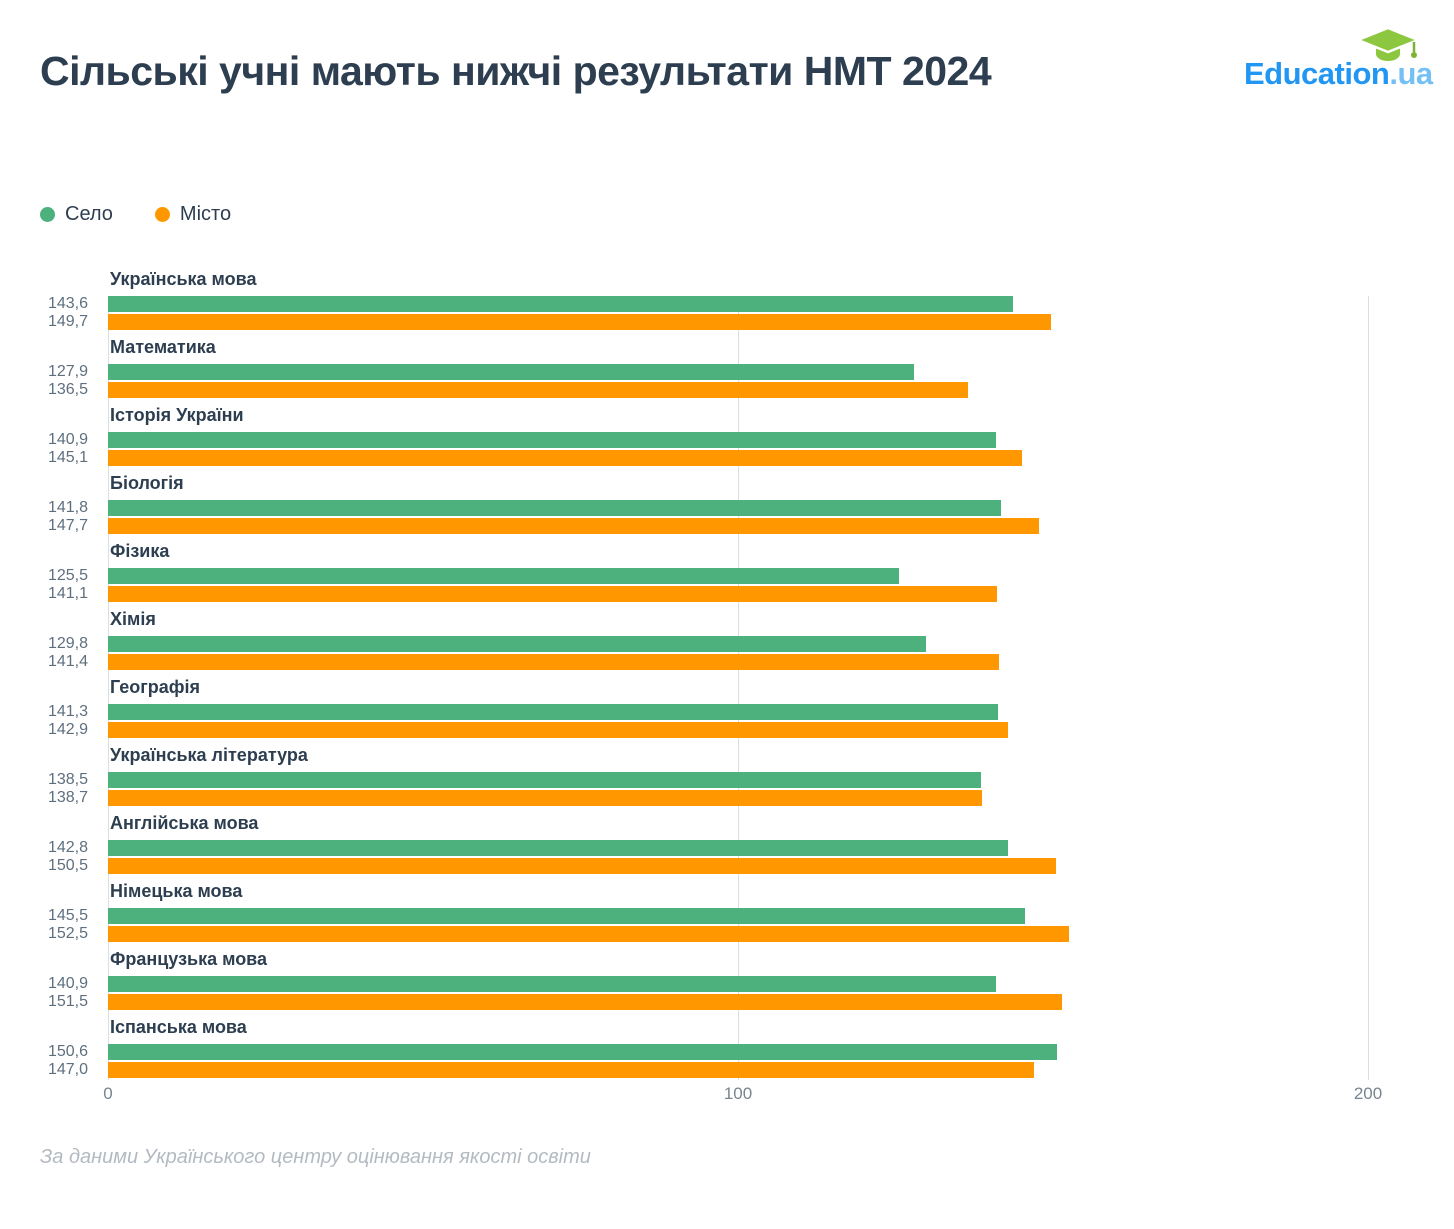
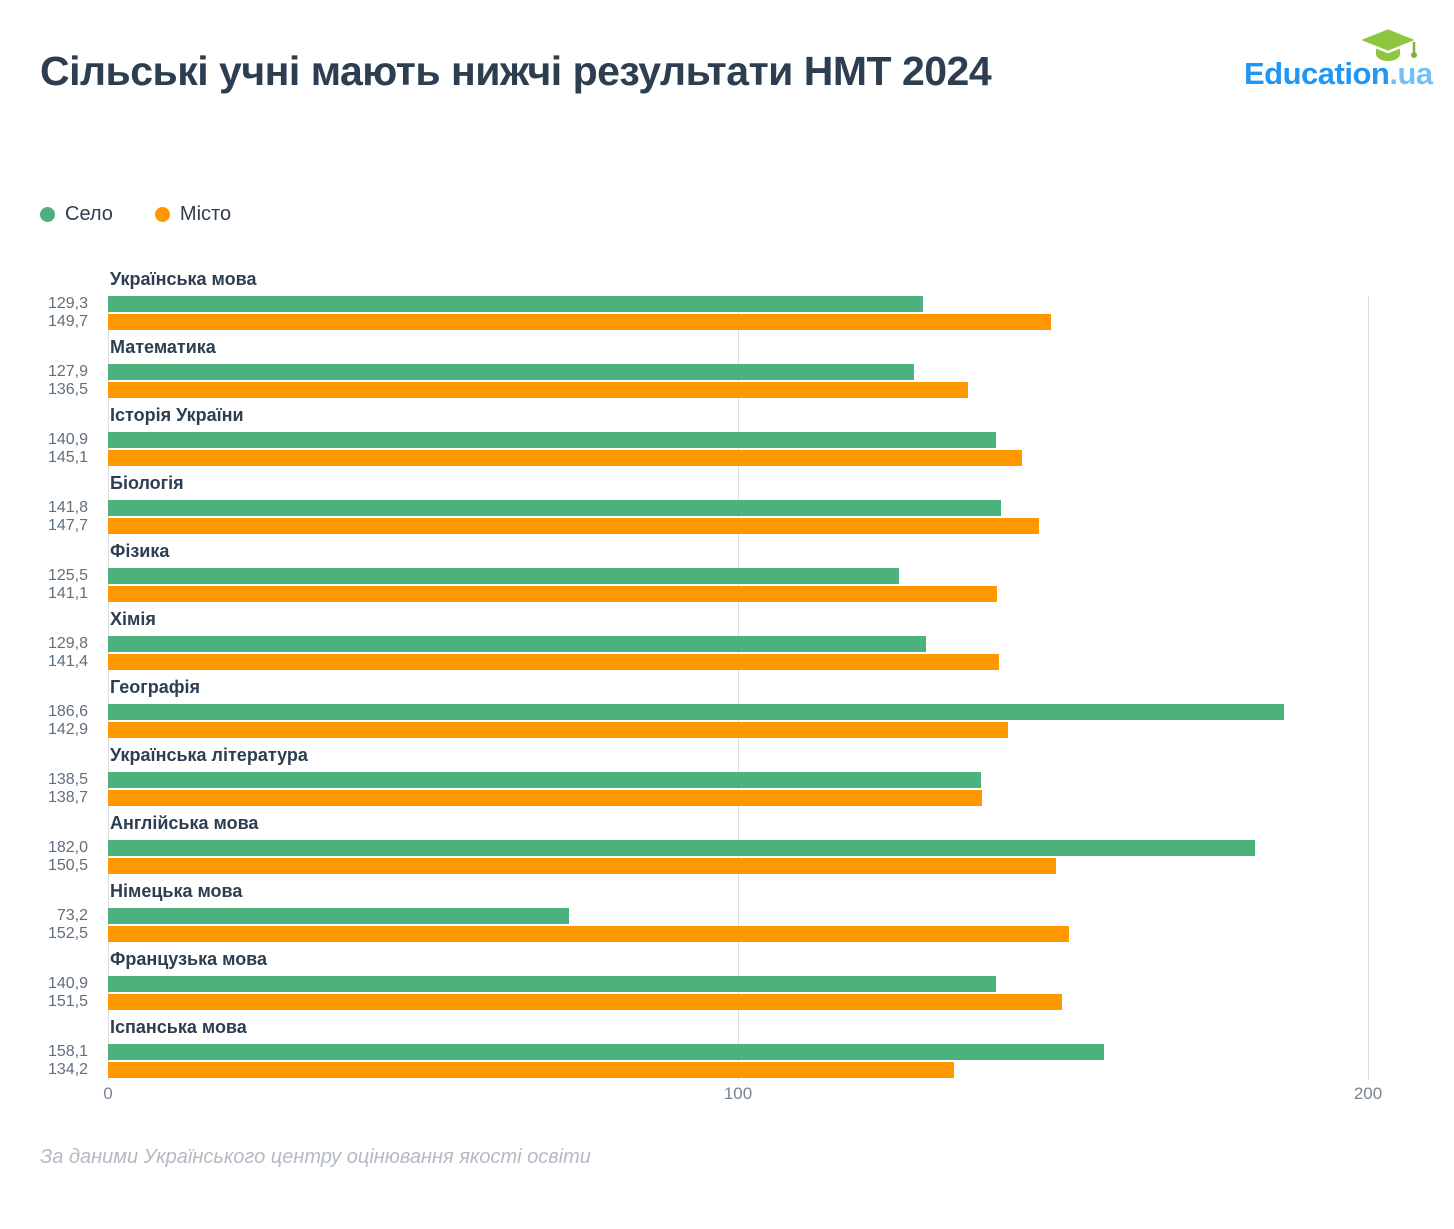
Село/Українська мова: 143,6 -> 129,3
Село/Географія: 141,3 -> 186,6
Село/Англійська мова: 142,8 -> 182,0
Село/Німецька мова: 145,5 -> 73,2
Село/Іспанська мова: 150,6 -> 158,1
Місто/Іспанська мова: 147,0 -> 134,2
